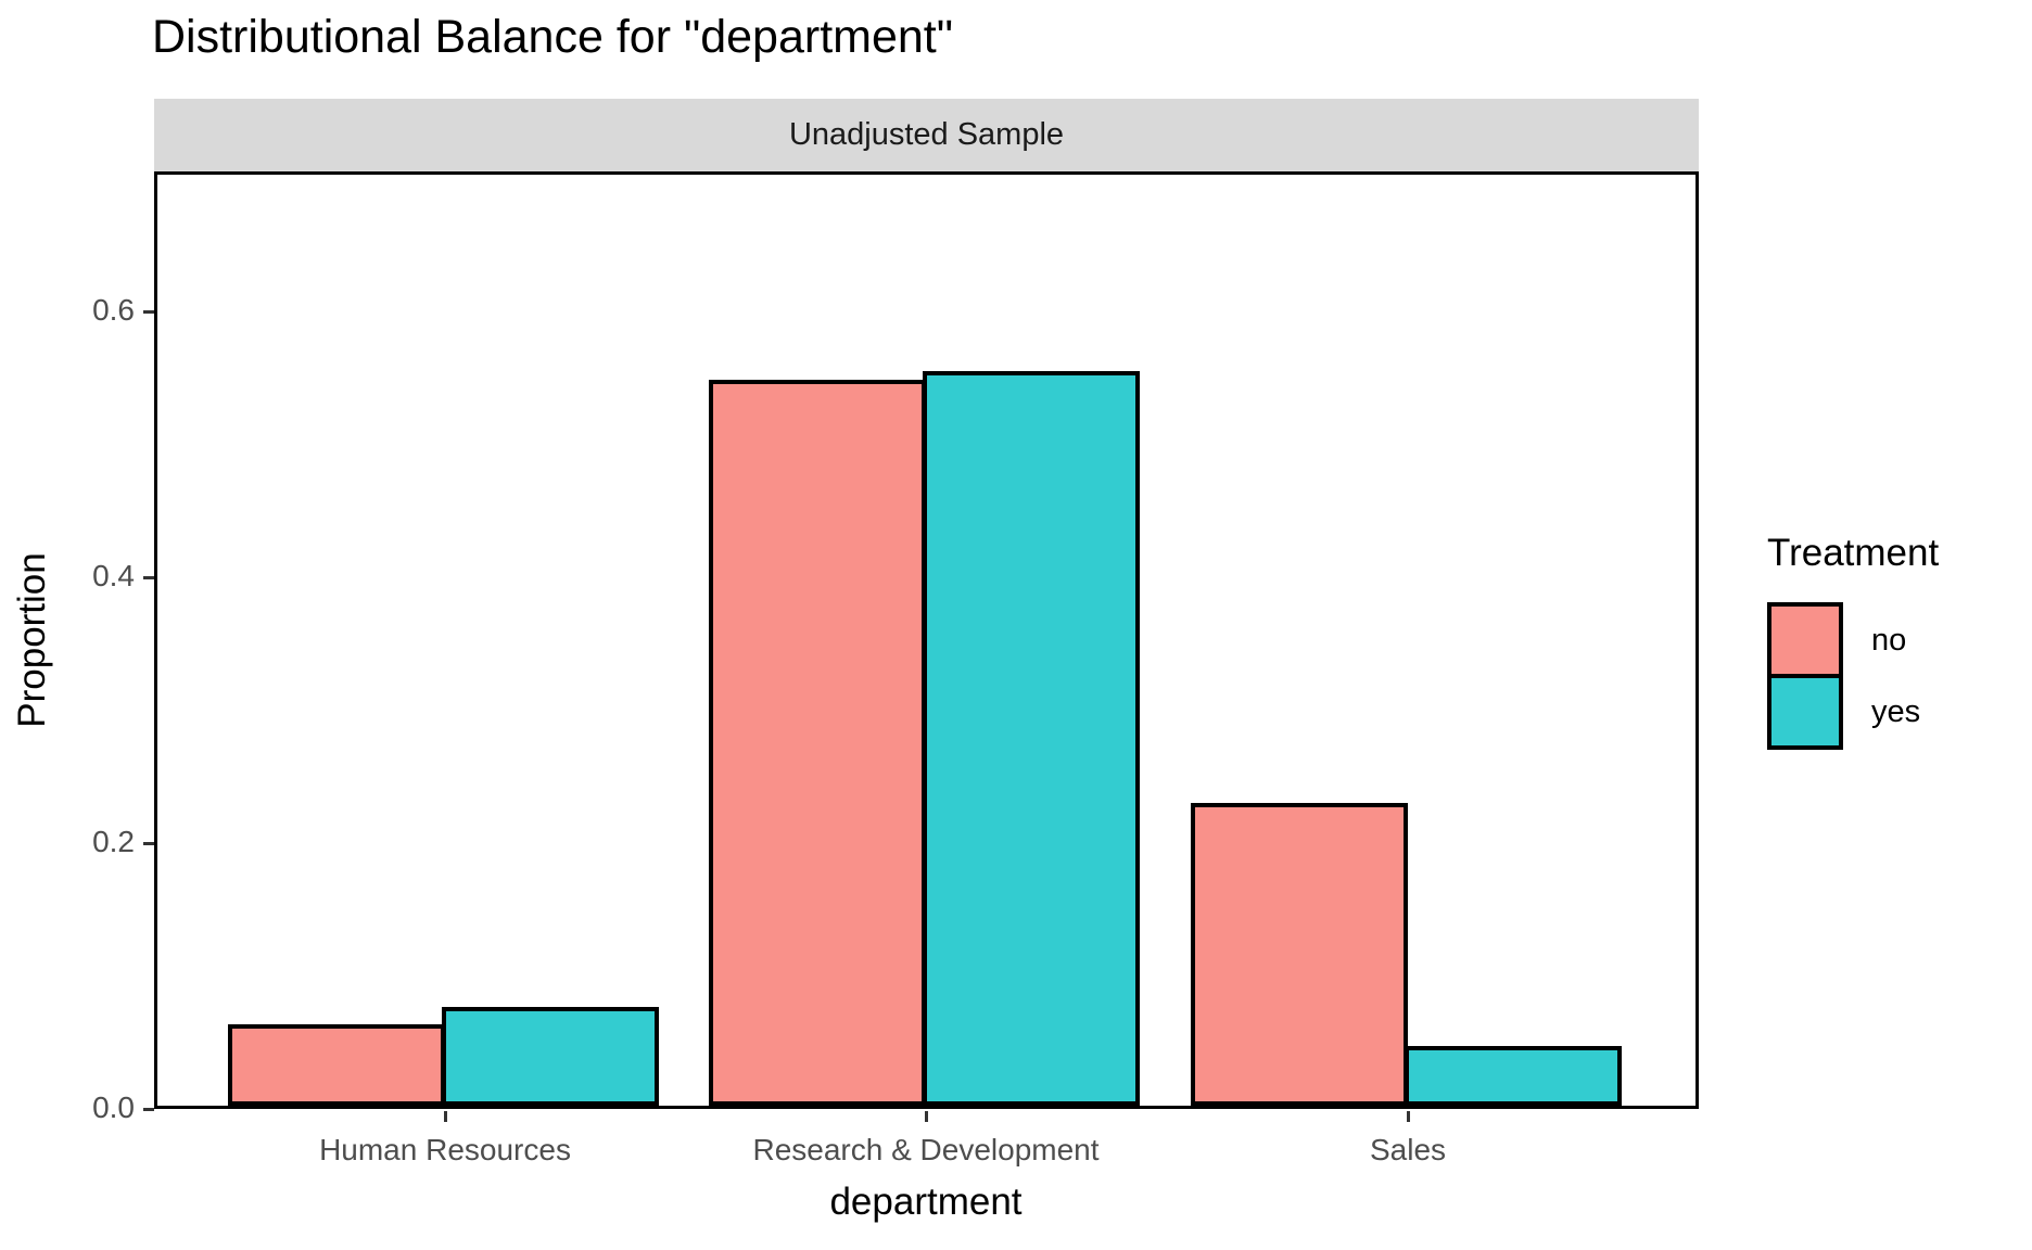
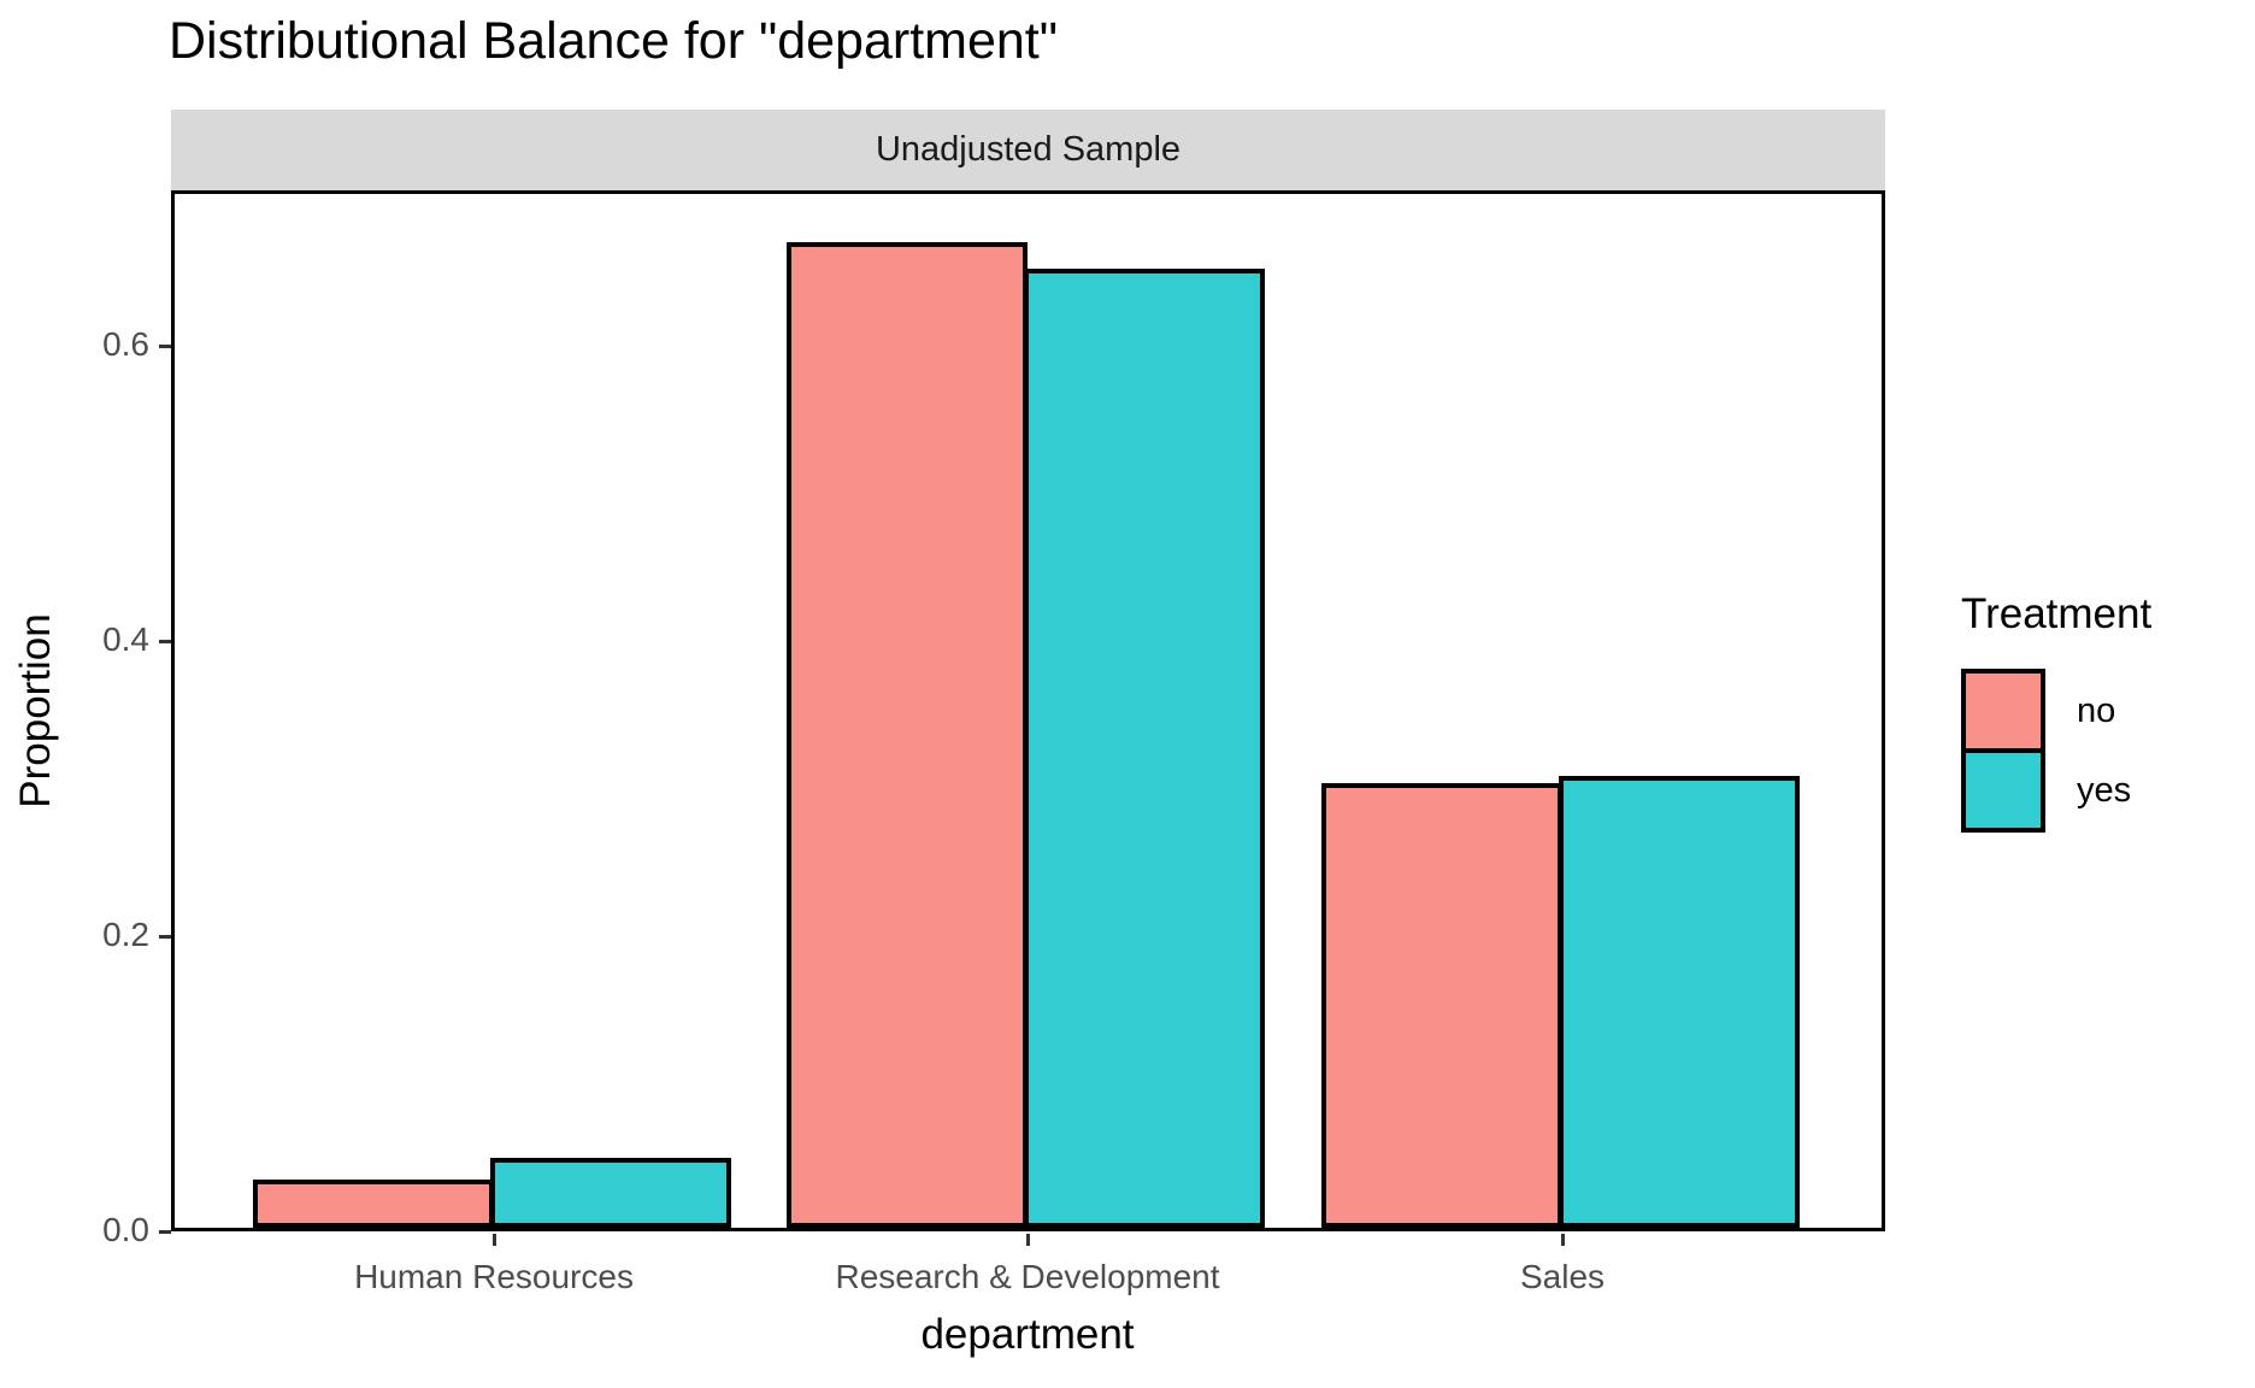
no/Human Resources: 0.061 -> 0.033
yes/Human Resources: 0.074 -> 0.047
no/Research & Development: 0.546 -> 0.668
yes/Research & Development: 0.553 -> 0.650
no/Sales: 0.228 -> 0.301
yes/Sales: 0.045 -> 0.306
